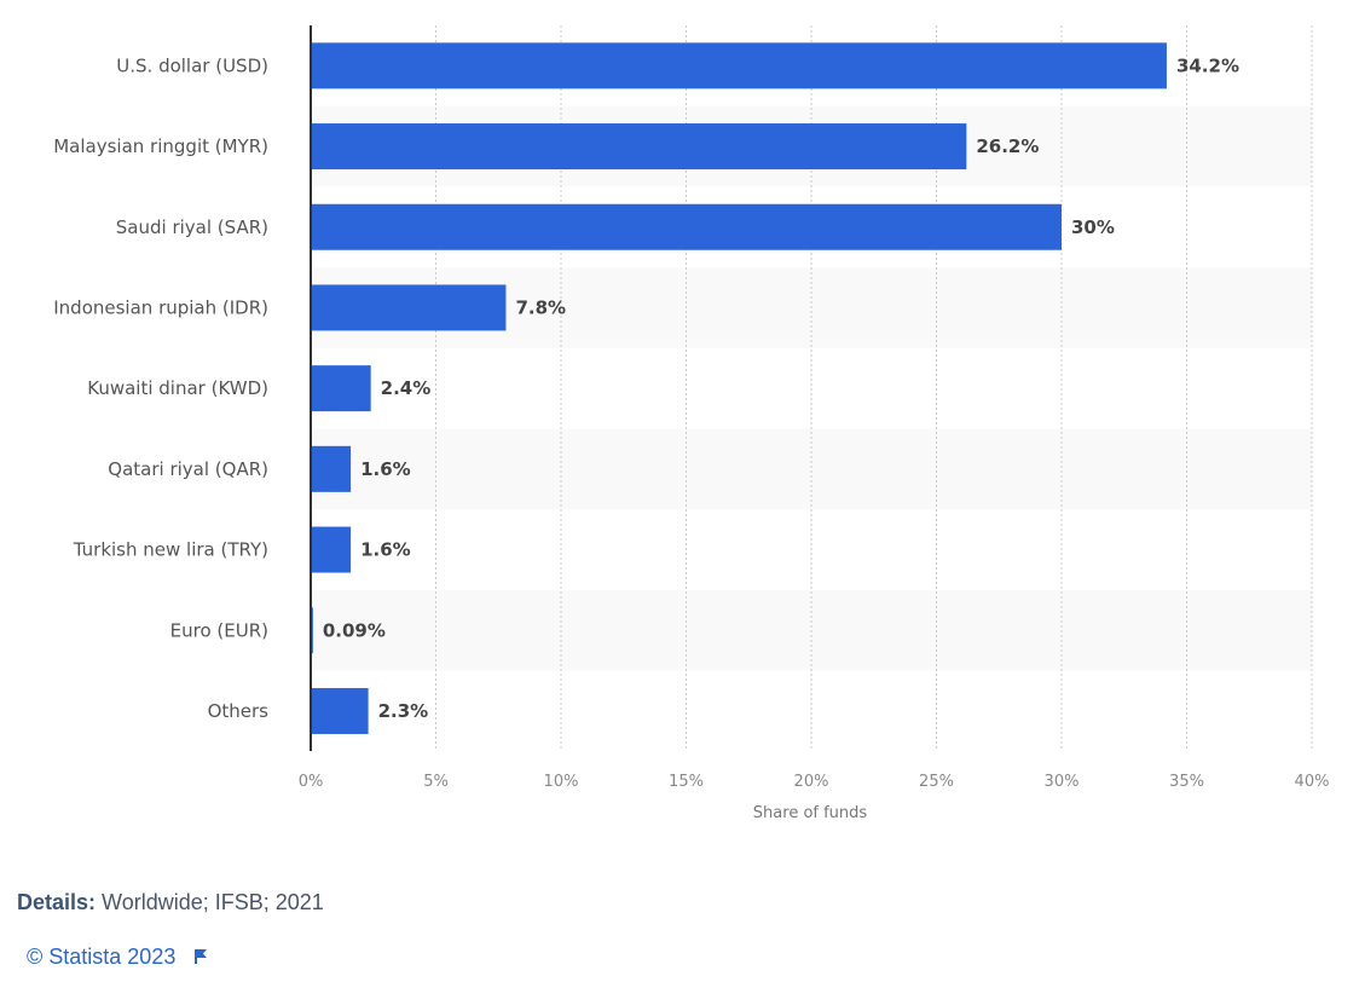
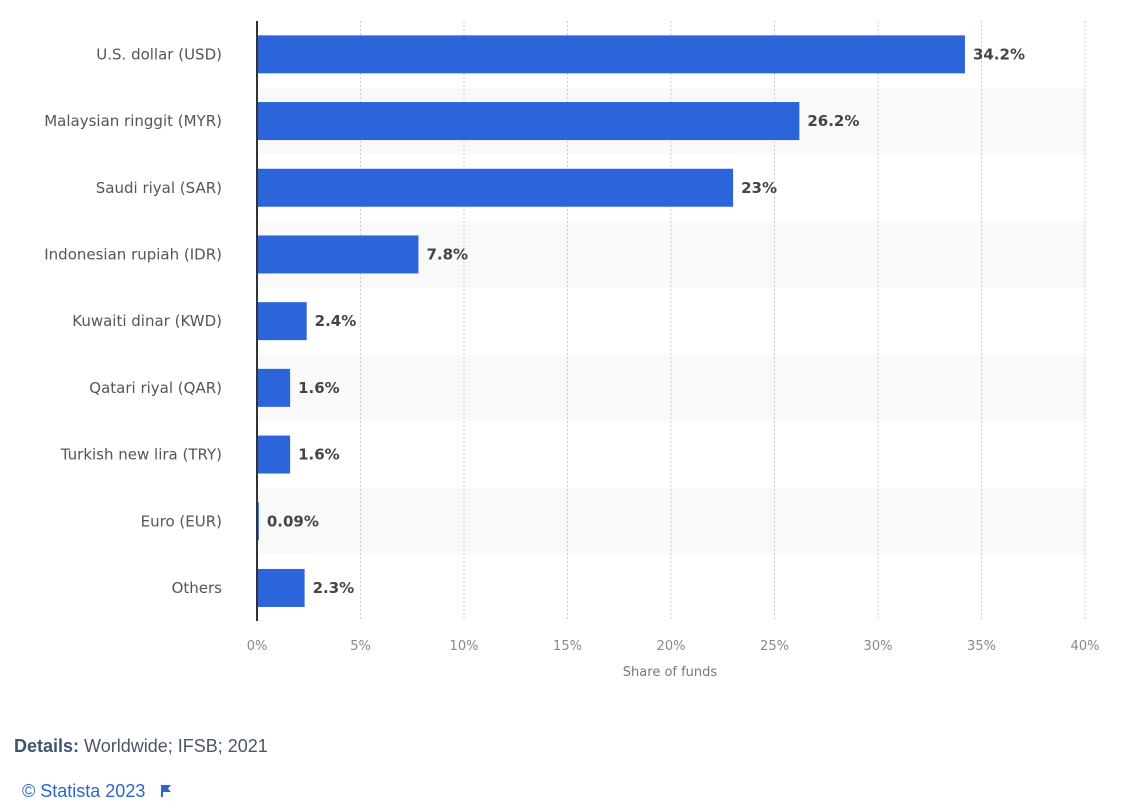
Saudi riyal (SAR): 30% -> 23%
